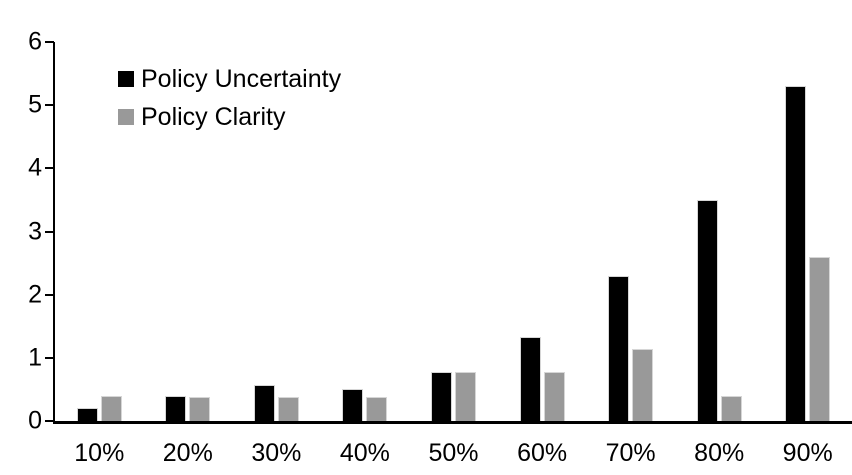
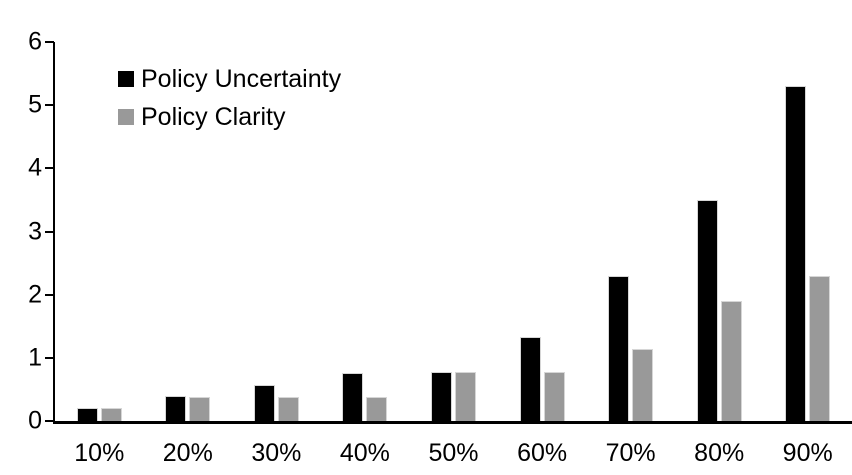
Policy Clarity/10%: 0.4 -> 0.2
Policy Uncertainty/40%: 0.5 -> 0.8
Policy Clarity/80%: 0.4 -> 1.9
Policy Clarity/90%: 2.6 -> 2.3
